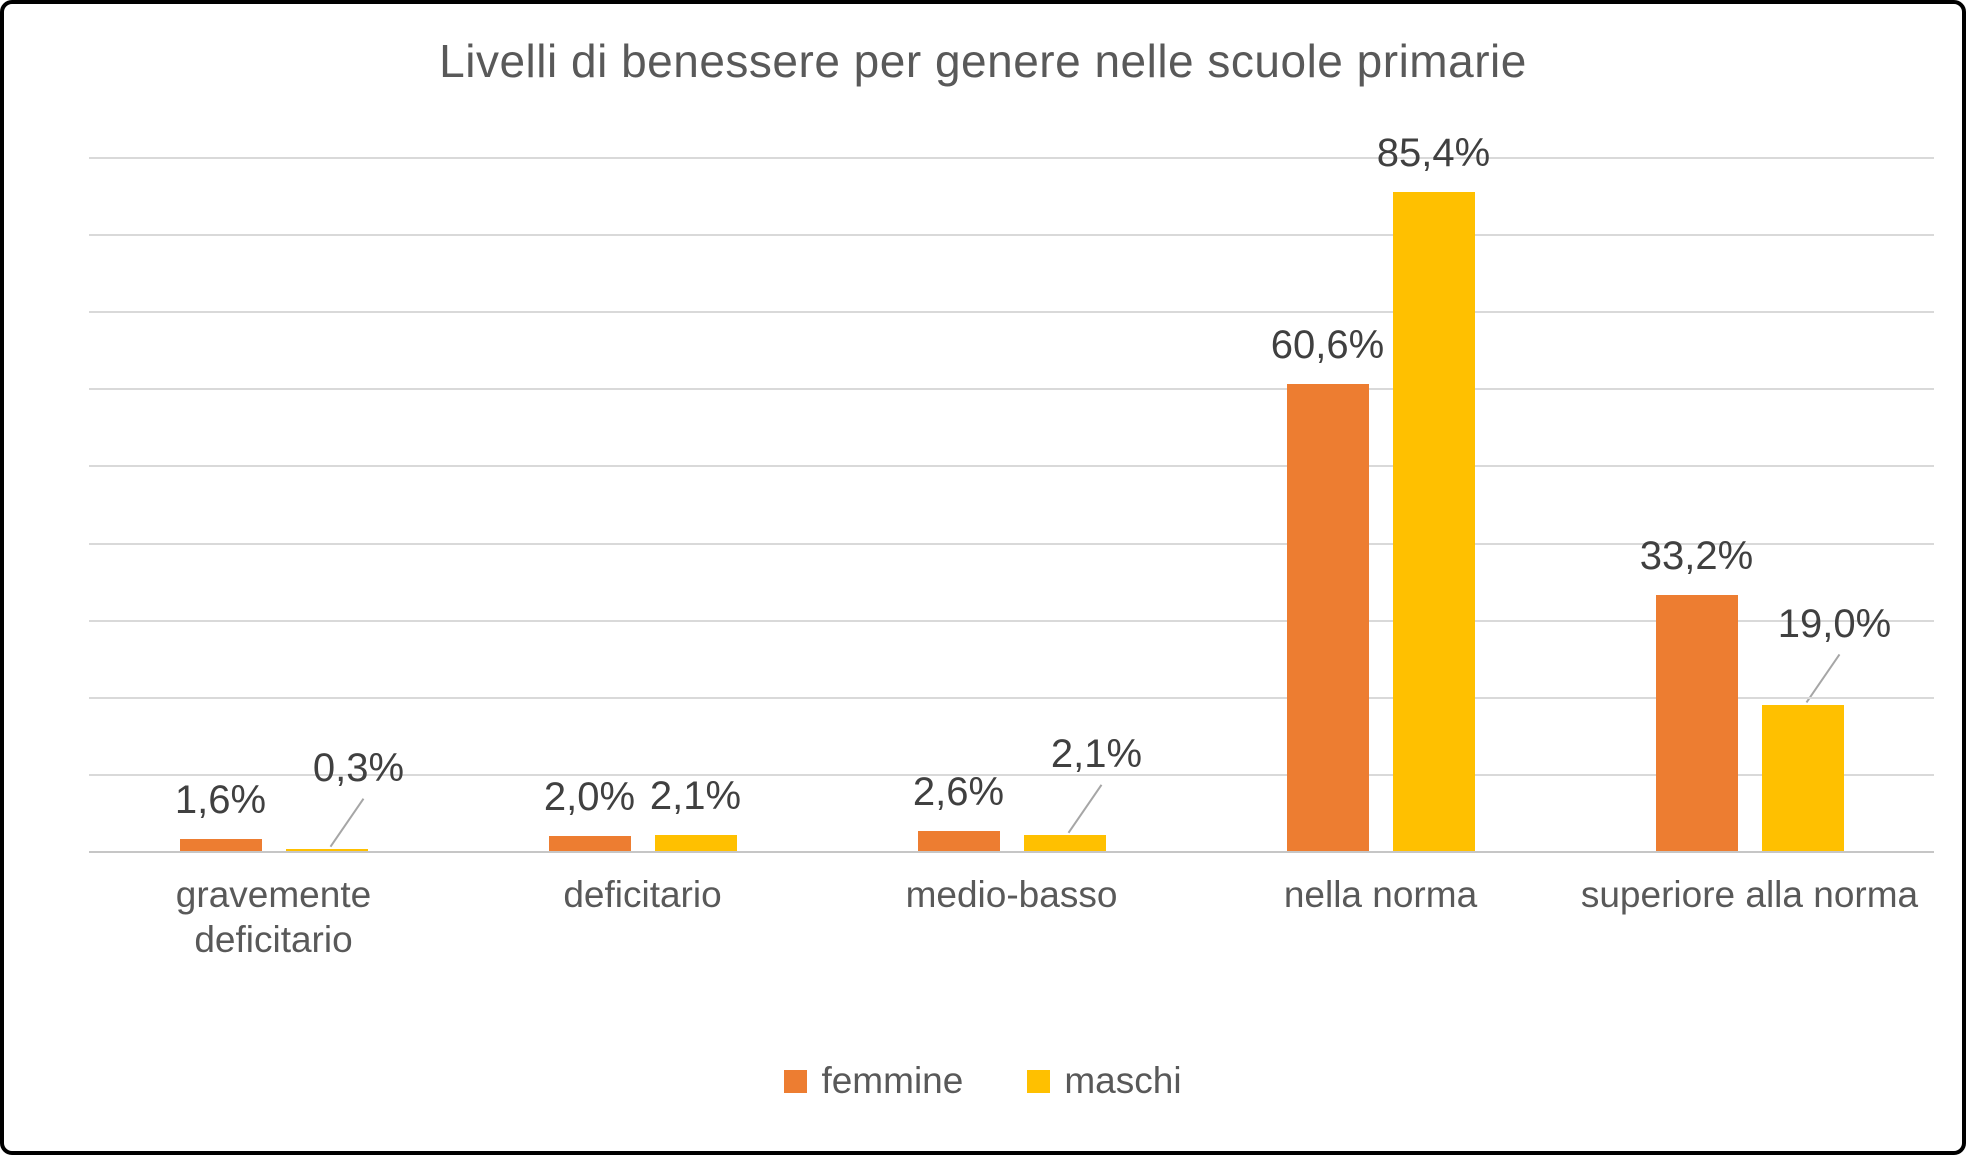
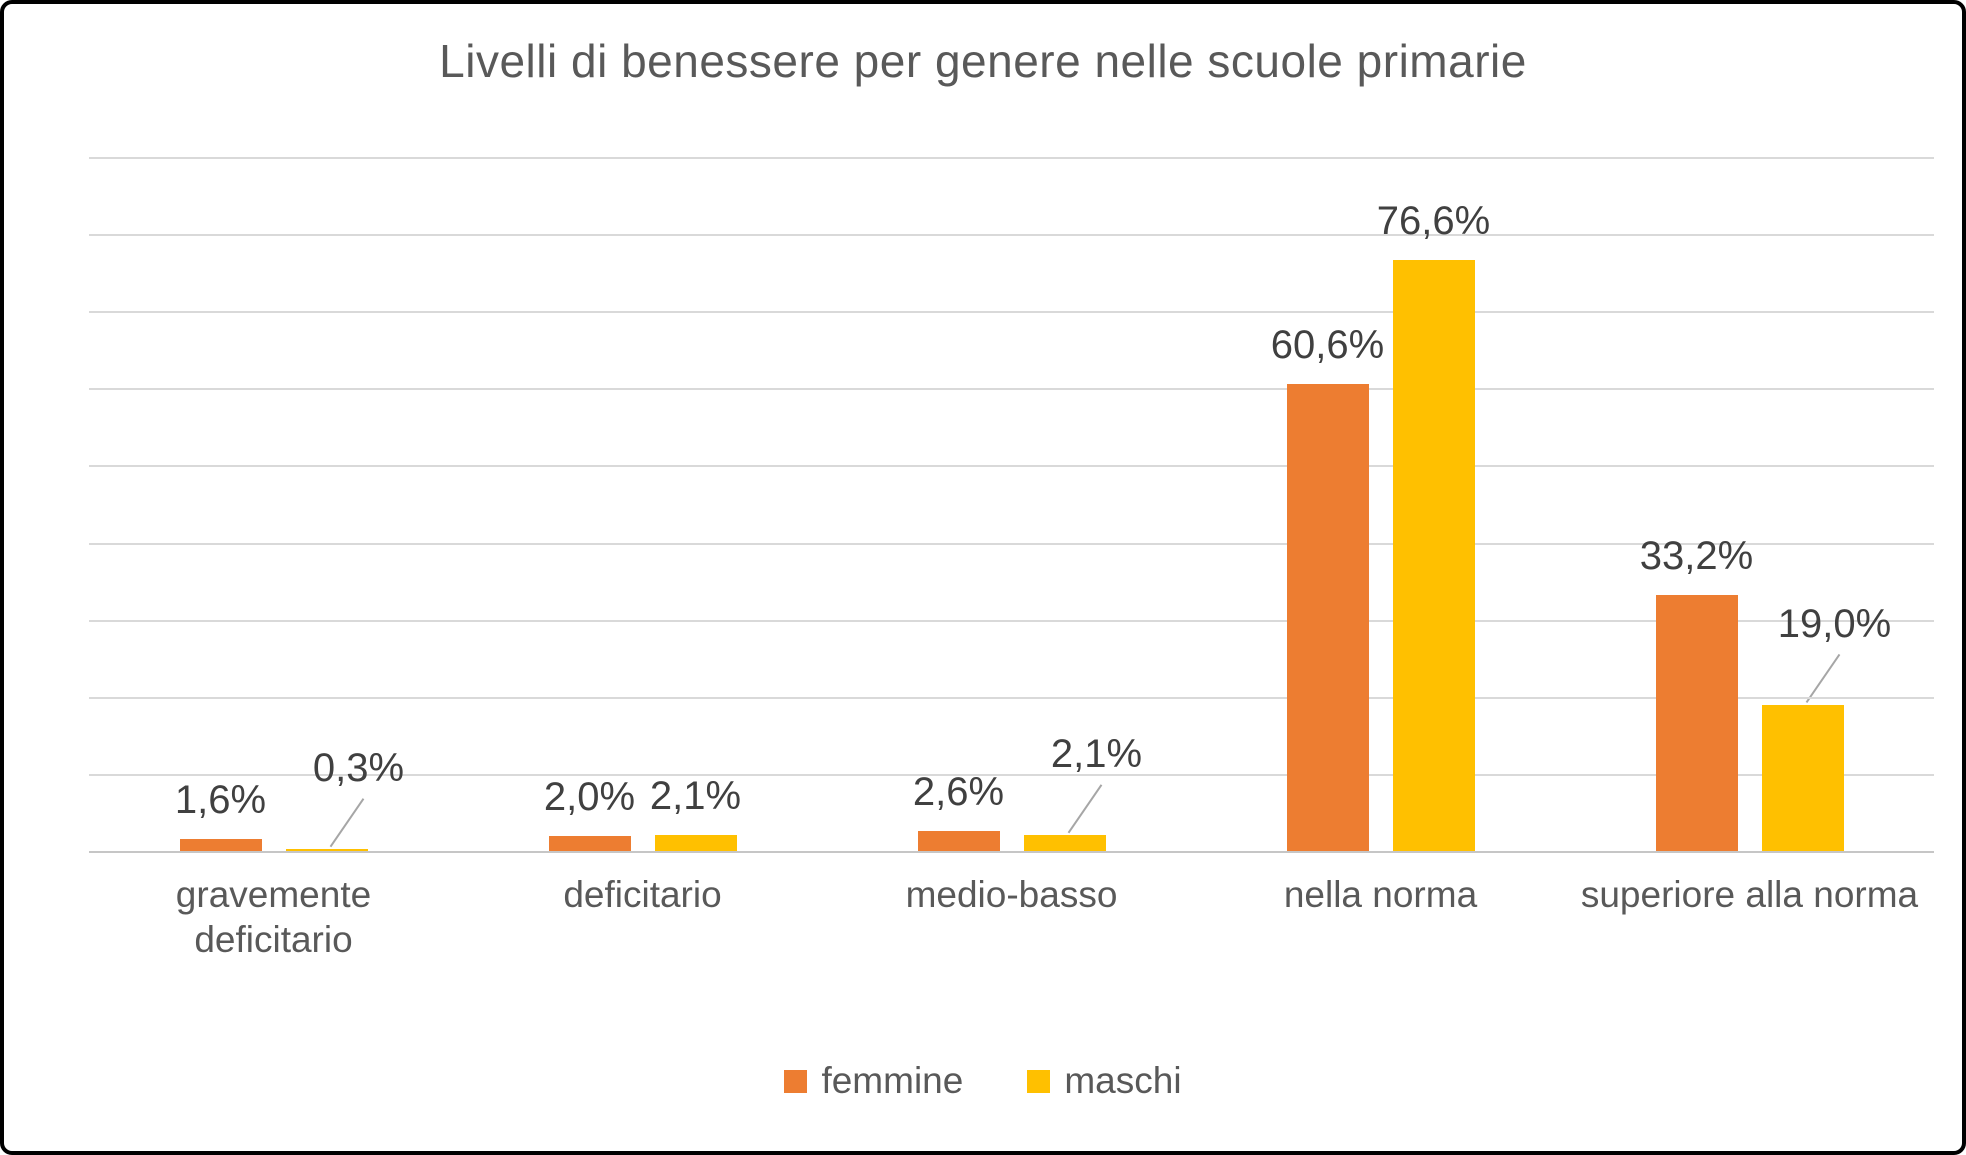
maschi/nella norma: 85,4% -> 76,6%
